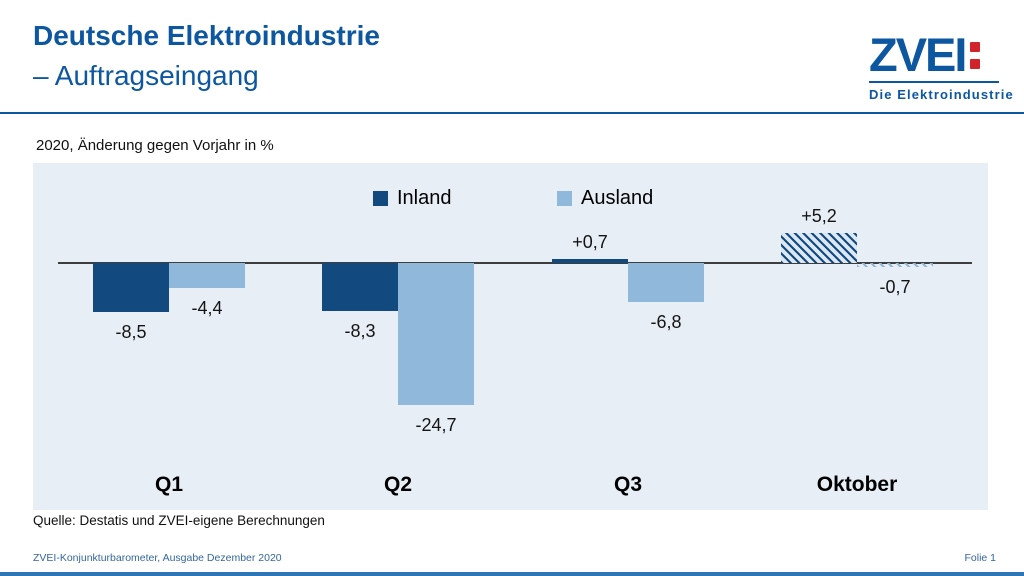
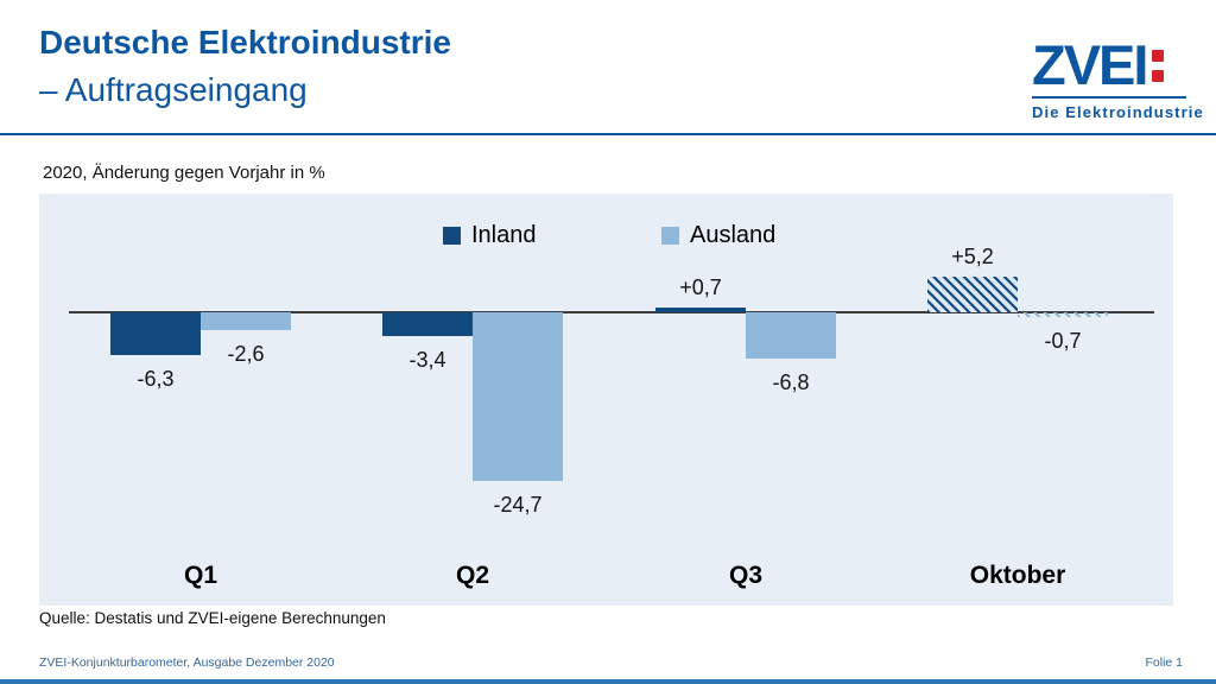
Inland/Q1: -8,5 -> -6,3
Ausland/Q1: -4,4 -> -2,6
Inland/Q2: -8,3 -> -3,4
